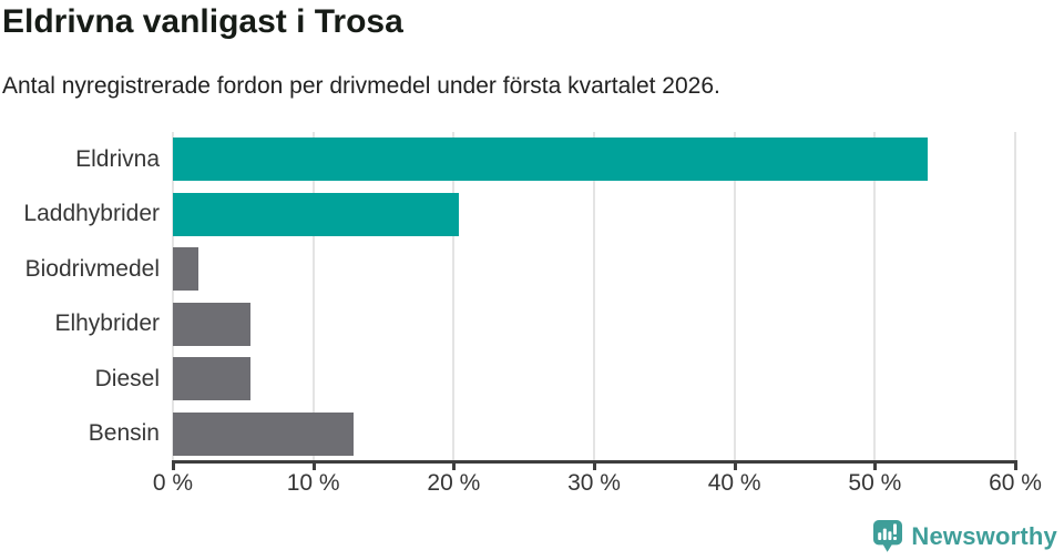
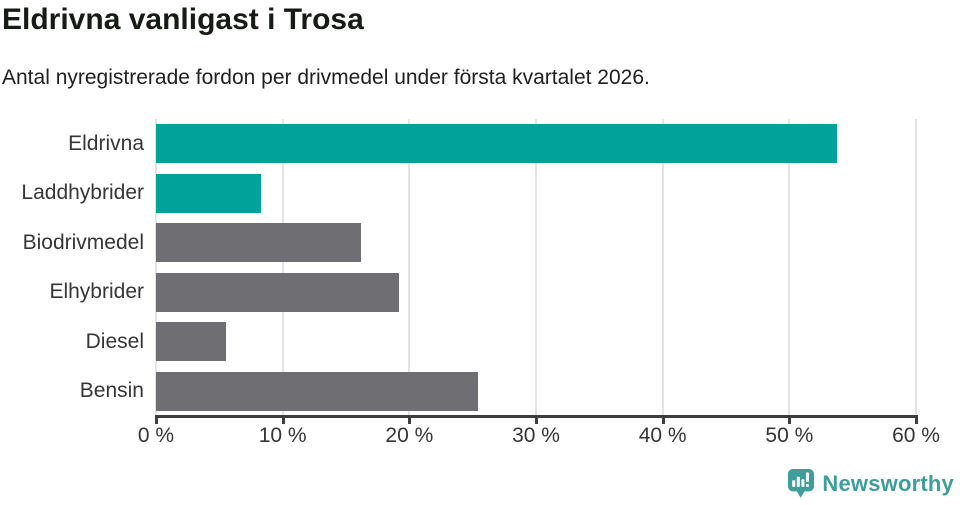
Laddhybrider: 20.4% -> 8.3%
Biodrivmedel: 1.8% -> 16.2%
Elhybrider: 5.5% -> 19.2%
Bensin: 12.9% -> 25.4%
